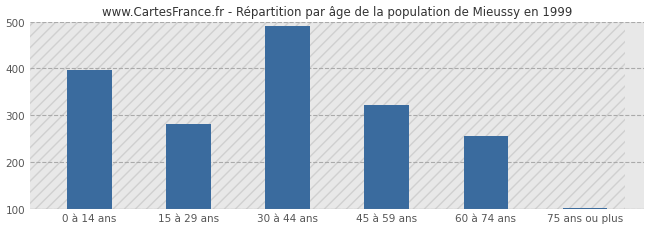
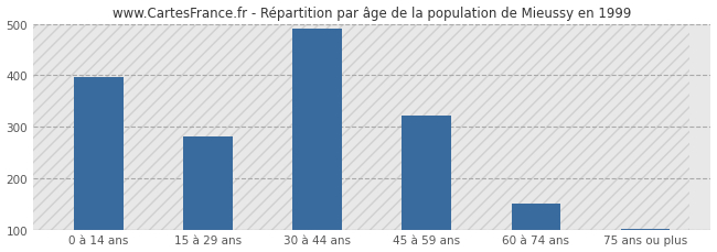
60 à 74 ans: 255 -> 151
